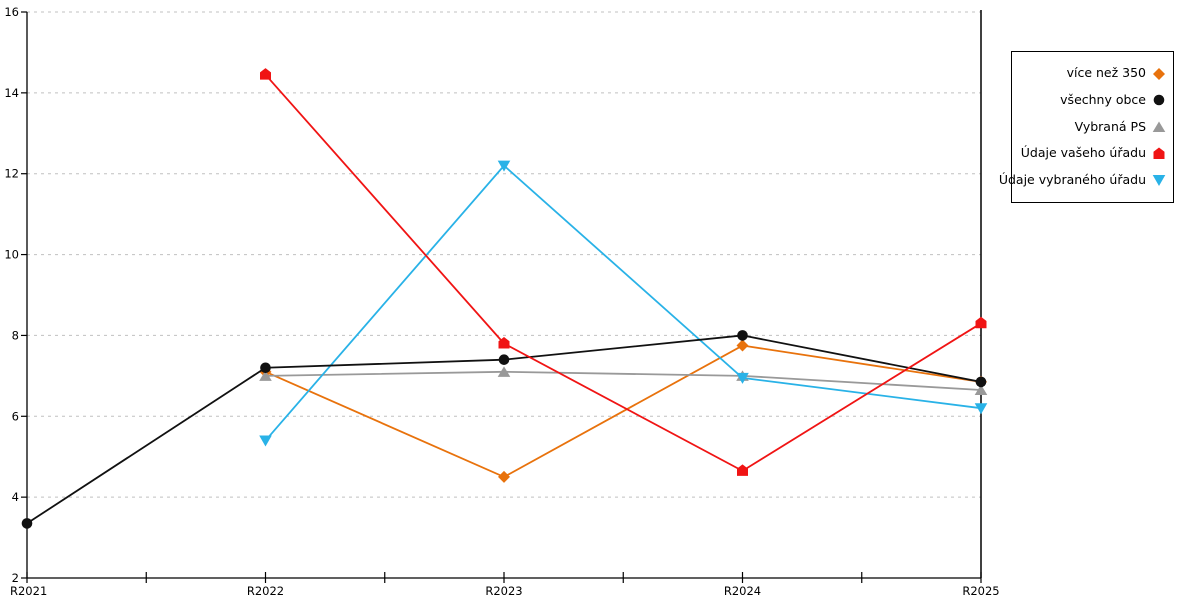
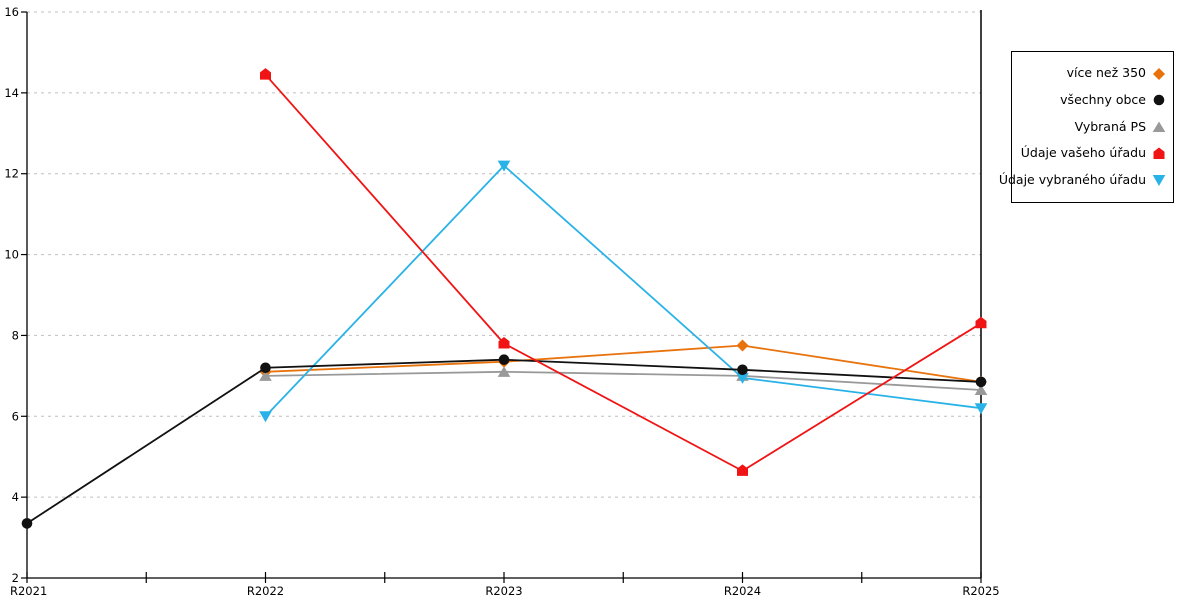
Údaje vybraného úřadu/R2022: 5.4 -> 6.0
více než 350/R2023: 4.5 -> 7.3
všechny obce/R2024: 8.0 -> 7.2
